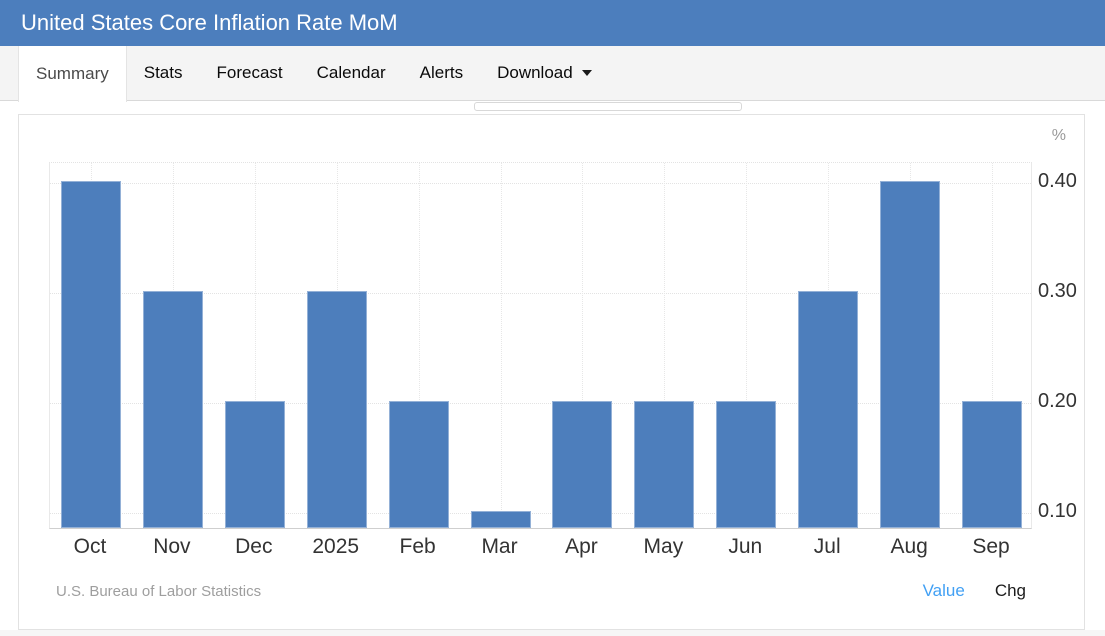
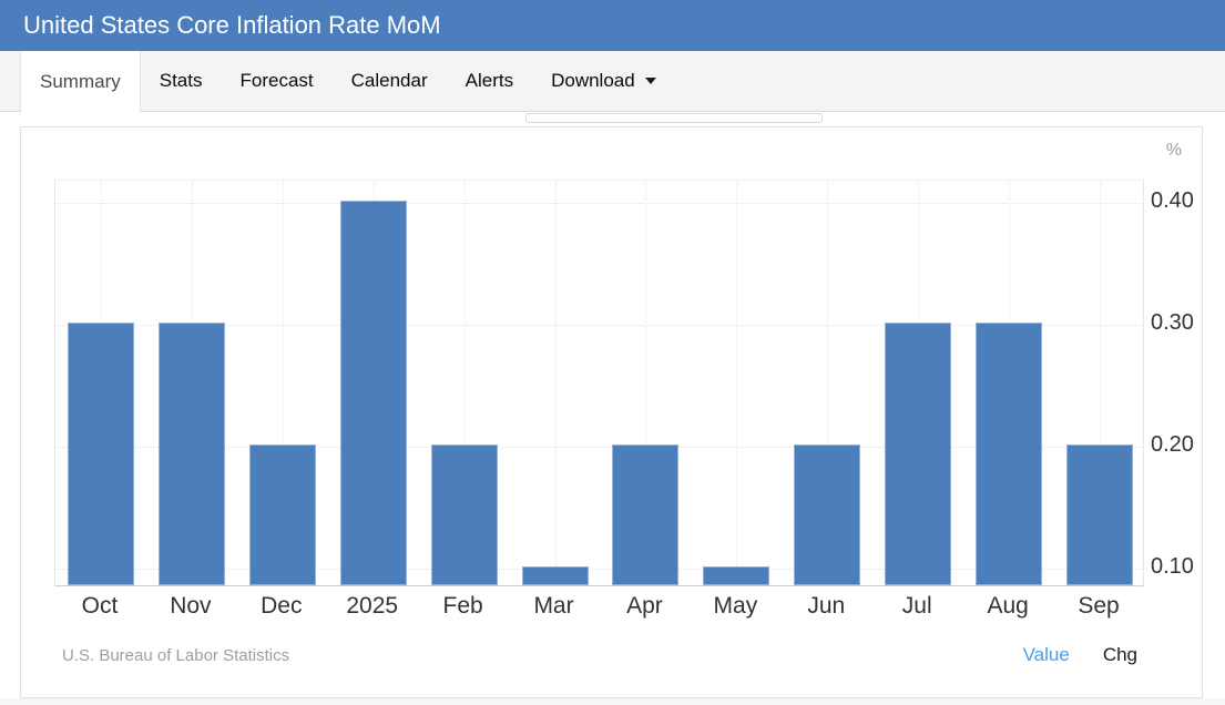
Oct: 0.4 -> 0.3
2025: 0.3 -> 0.4
May: 0.2 -> 0.1
Aug: 0.4 -> 0.3
